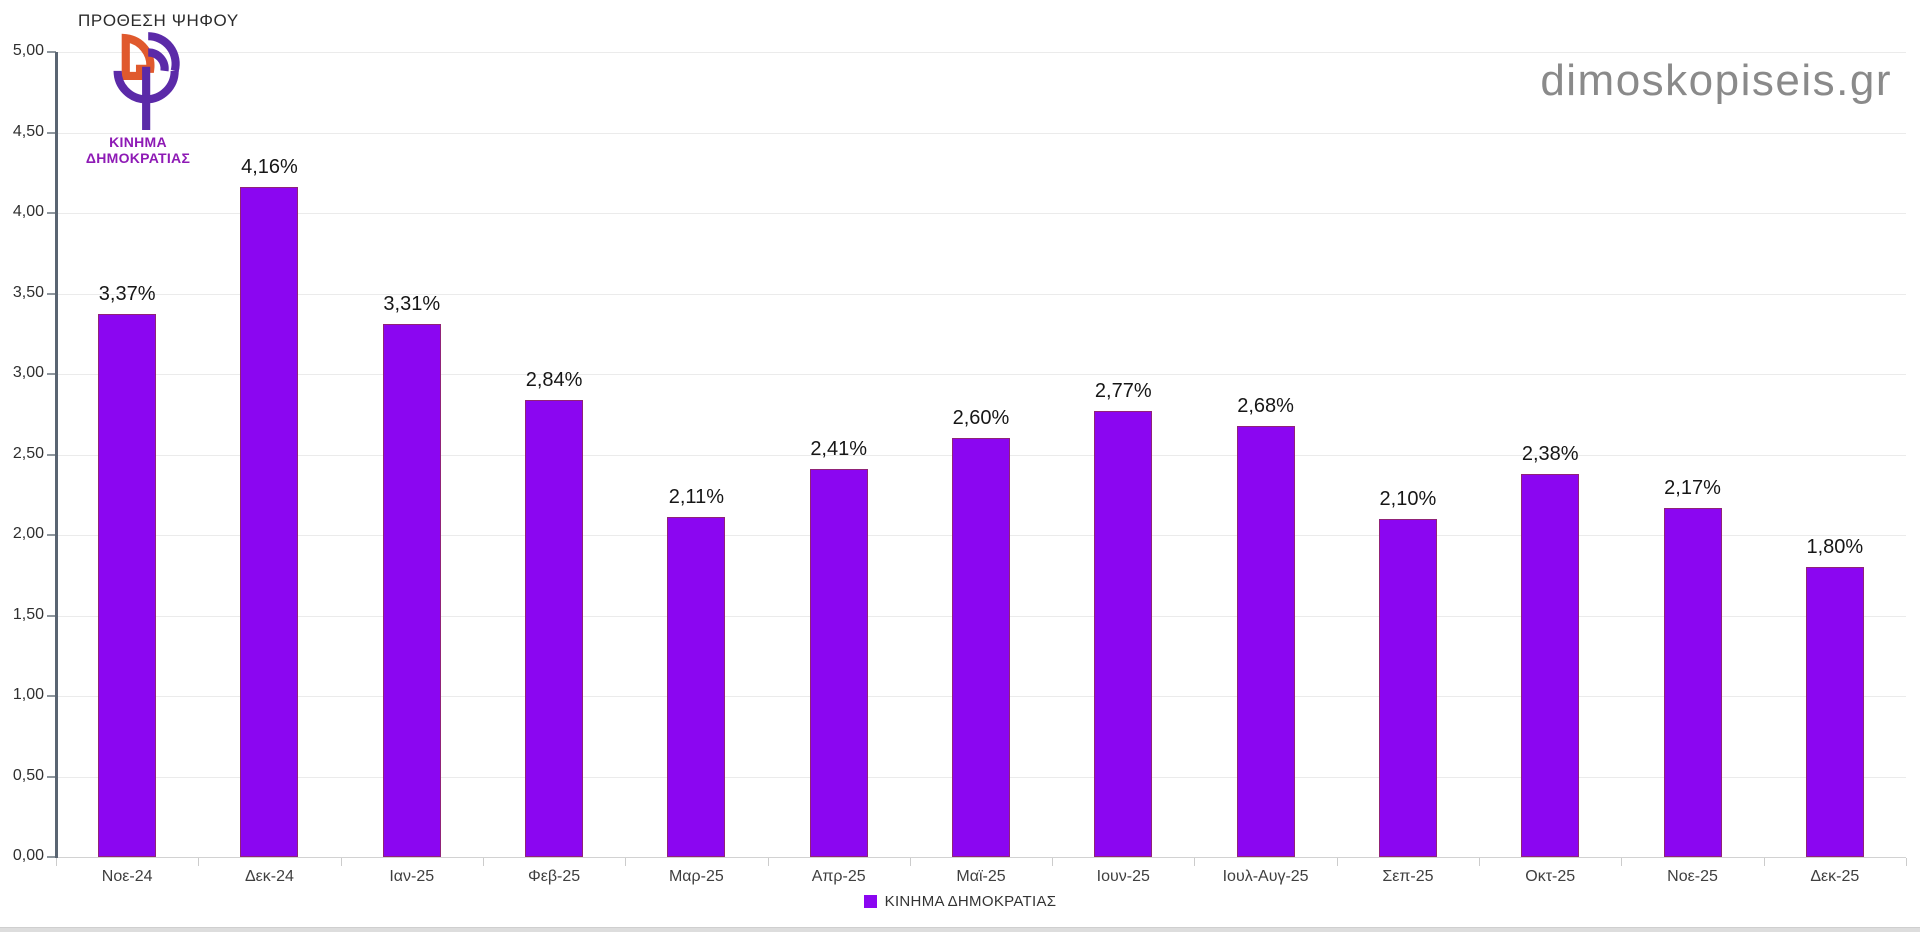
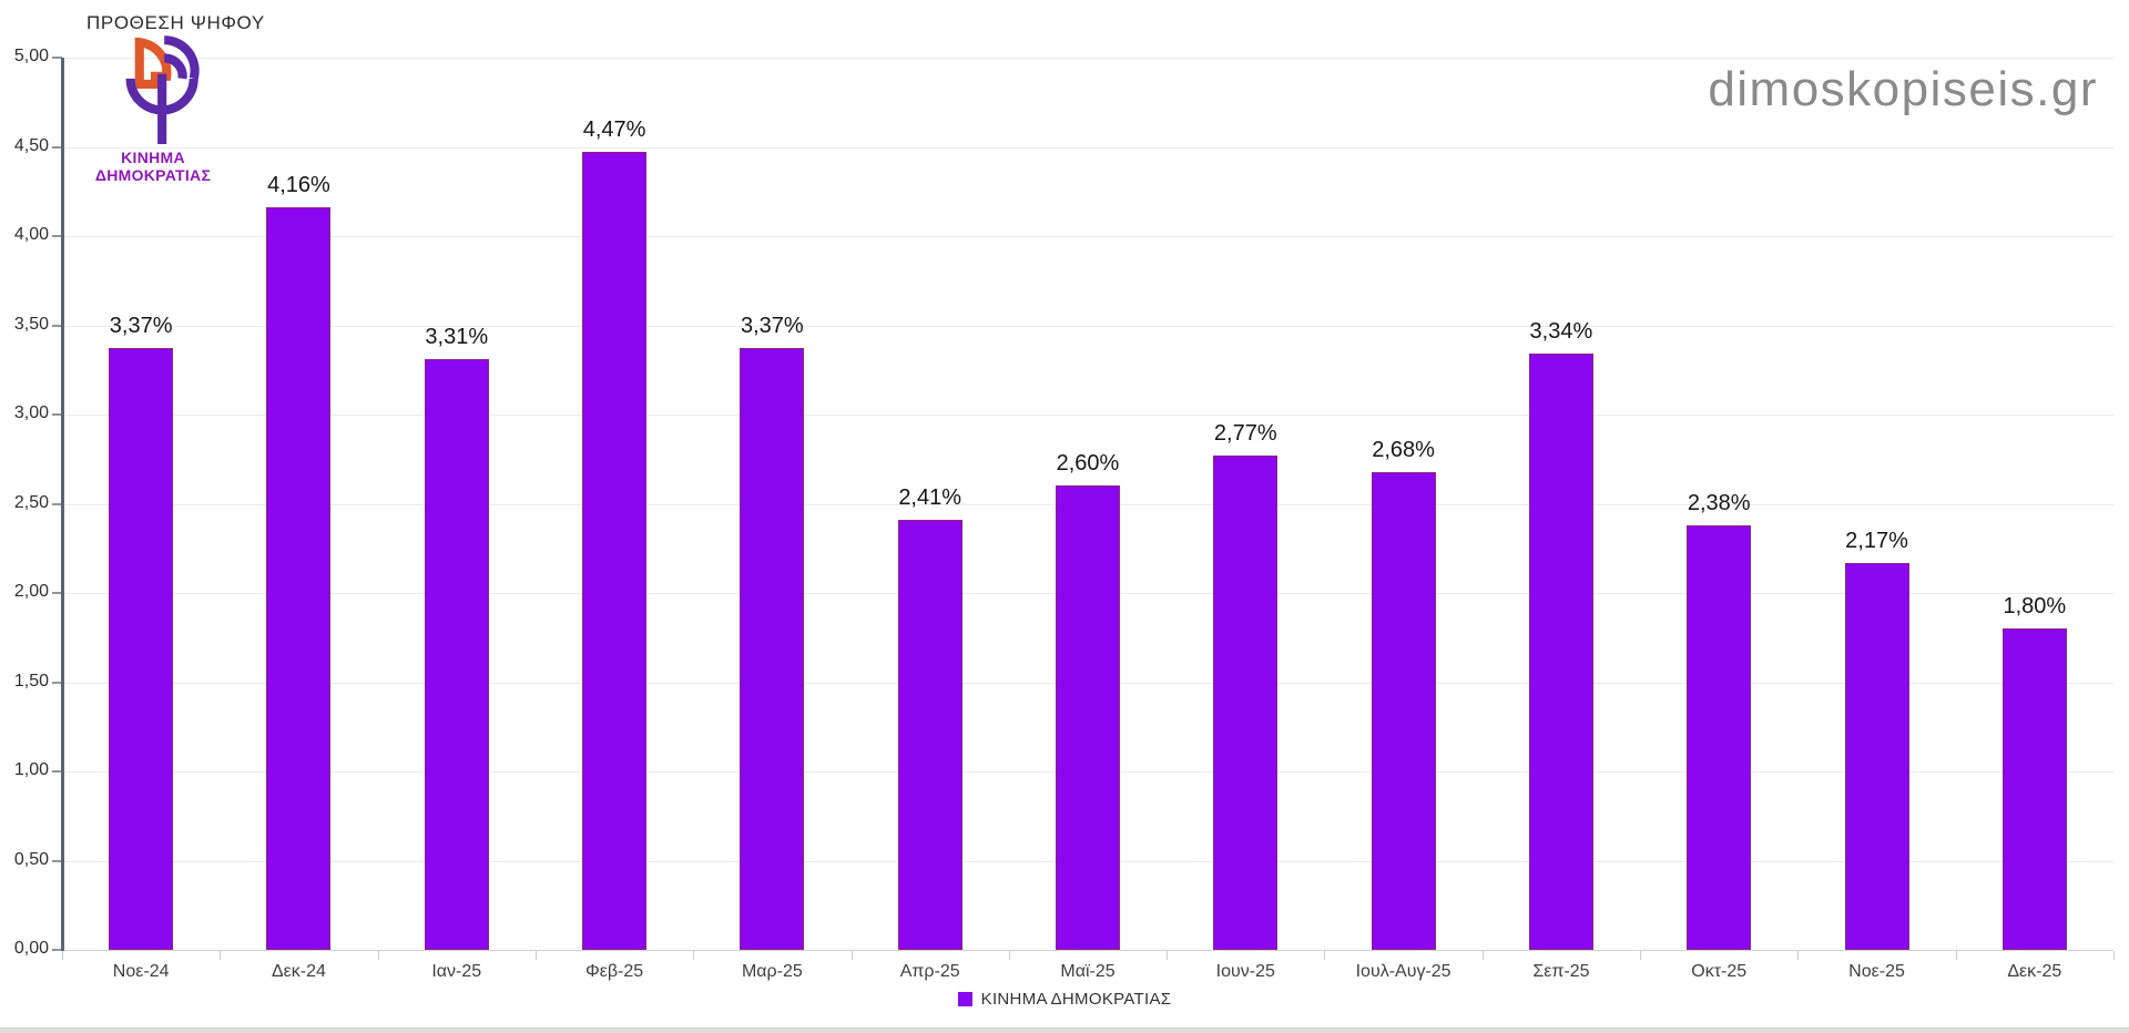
Φεβ-25: 2,84% -> 4,47%
Μαρ-25: 2,11% -> 3,37%
Σεπ-25: 2,10% -> 3,34%
